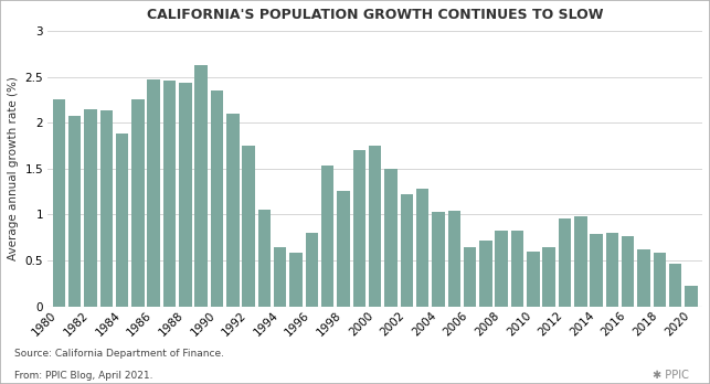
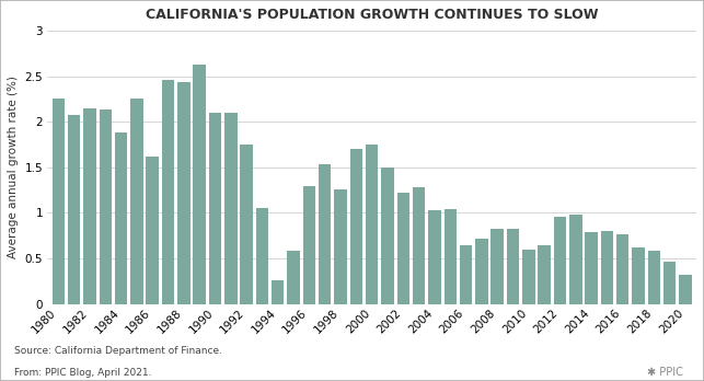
1986: 2.47 -> 1.62
1990: 2.35 -> 2.10
1994: 0.65 -> 0.26
1996: 0.80 -> 1.30
2020: 0.22 -> 0.32
